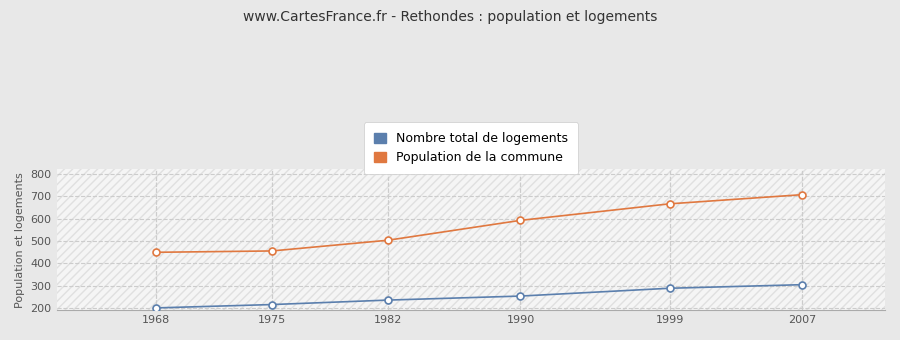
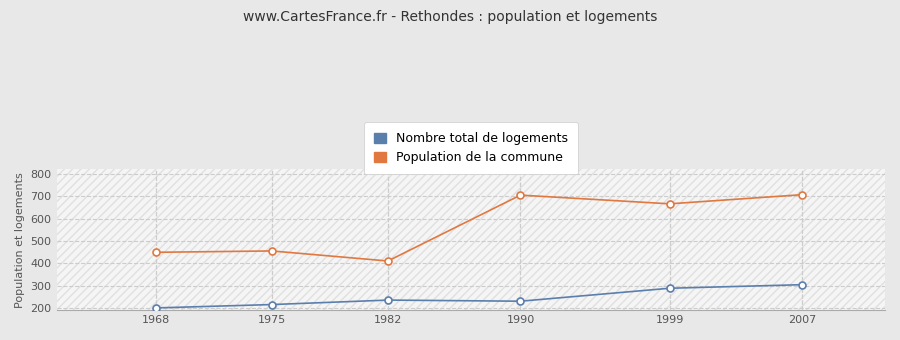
Population de la commune/1982: 503 -> 410
Nombre total de logements/1990: 253 -> 230
Population de la commune/1990: 592 -> 705
